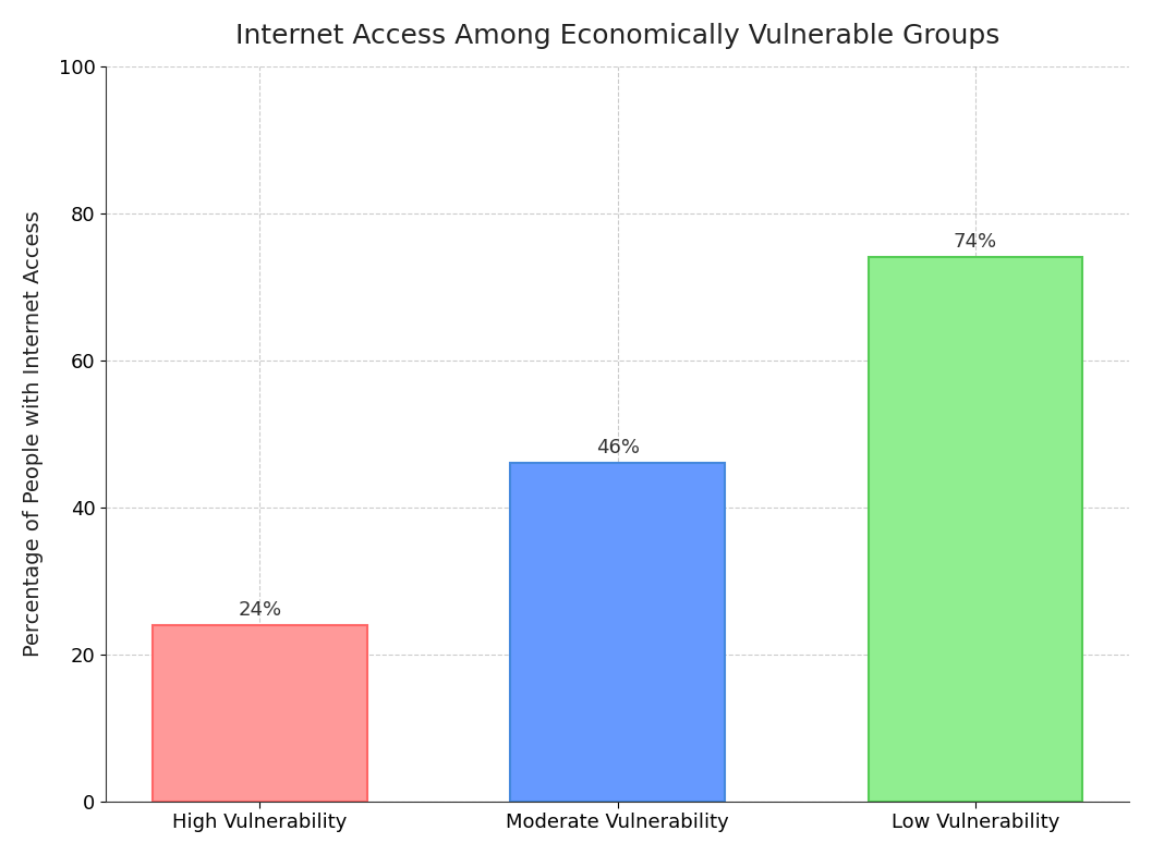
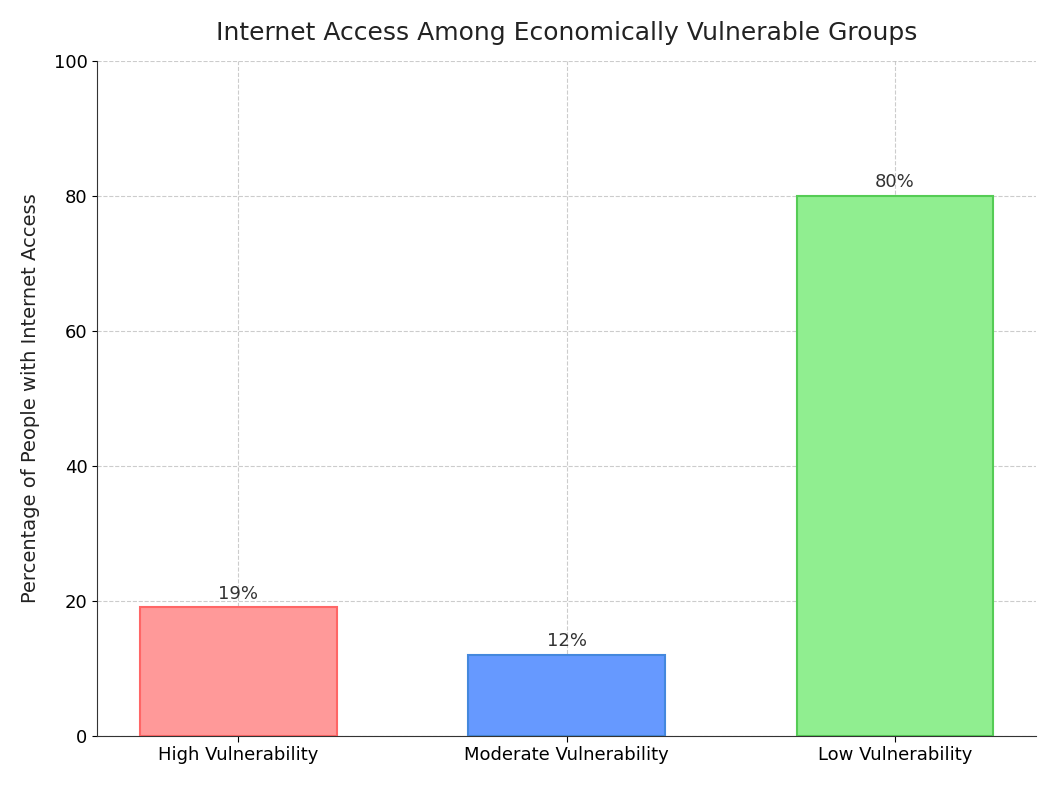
High Vulnerability: 24% -> 19%
Moderate Vulnerability: 46% -> 12%
Low Vulnerability: 74% -> 80%
